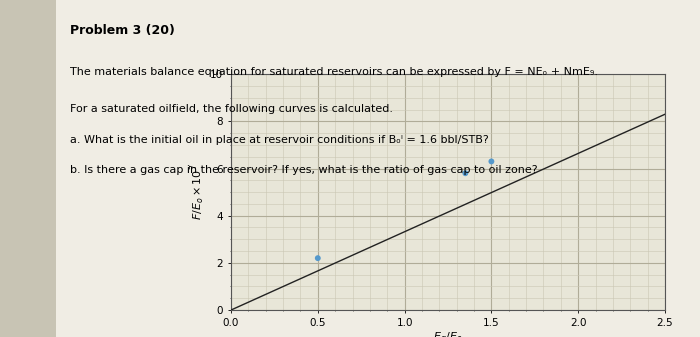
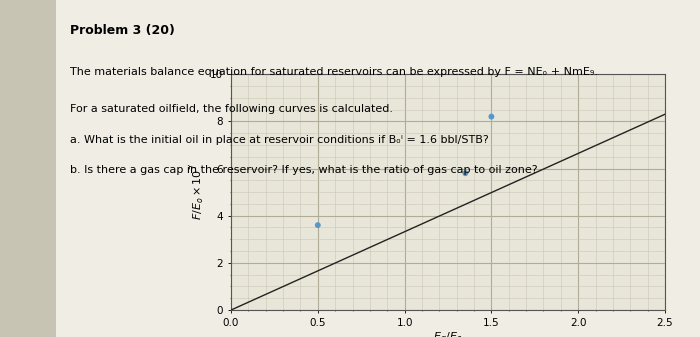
0.5: 2.2 -> 3.6
1.5: 6.3 -> 8.2
